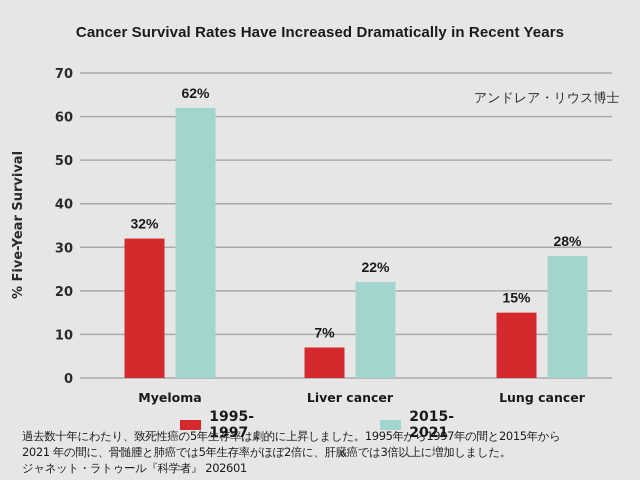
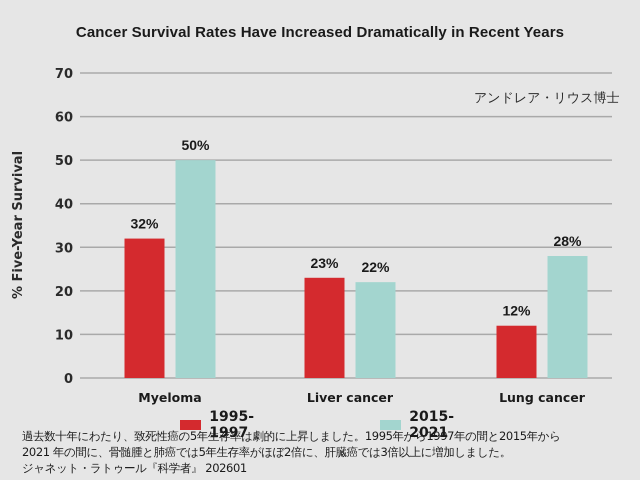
2015-2021/Myeloma: 62% -> 50%
1995-1997/Liver cancer: 7% -> 23%
1995-1997/Lung cancer: 15% -> 12%
